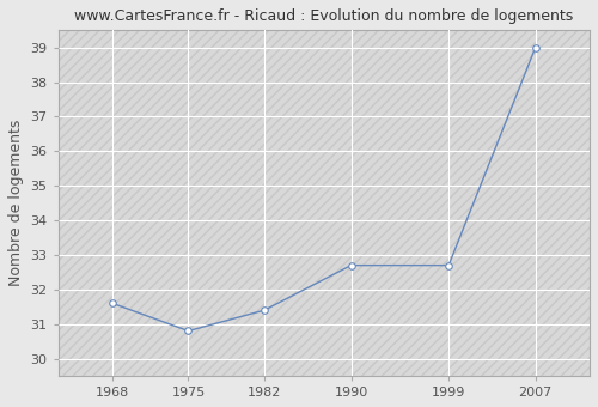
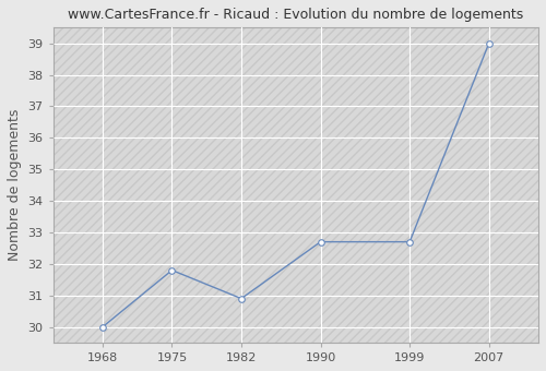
1968: 31.6 -> 30.0
1975: 30.8 -> 31.8
1982: 31.4 -> 30.9
